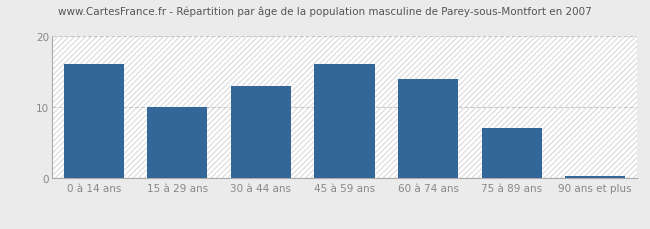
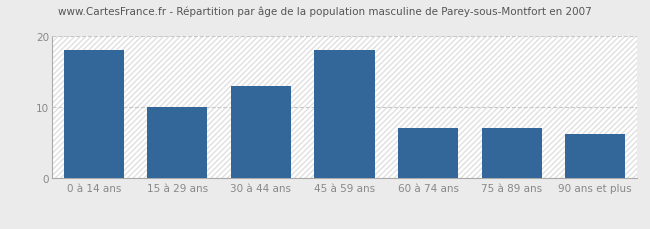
0 à 14 ans: 16.0 -> 18.0
45 à 59 ans: 16.0 -> 18.0
60 à 74 ans: 14.0 -> 7.0
90 ans et plus: 0.3 -> 6.2
